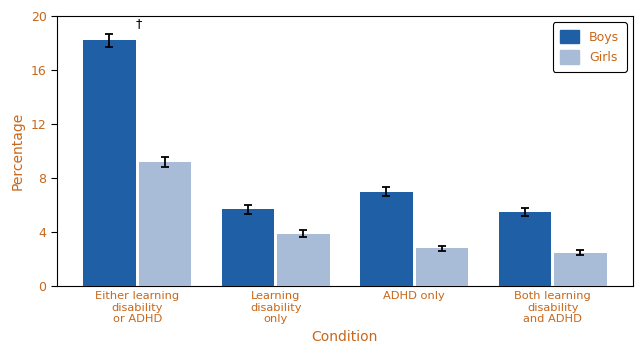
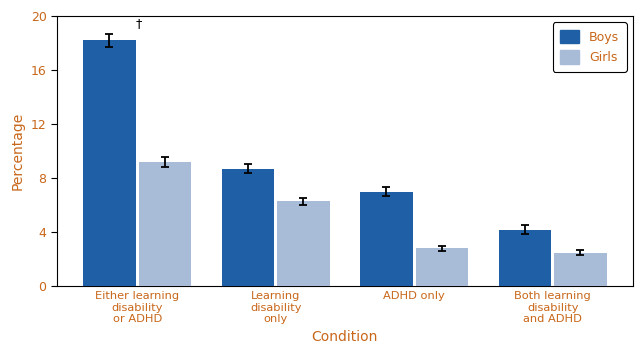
Boys/Learning disability only: 5.7 -> 8.7
Girls/Learning disability only: 3.9 -> 6.3
Boys/Both learning disability and ADHD: 5.5 -> 4.2
